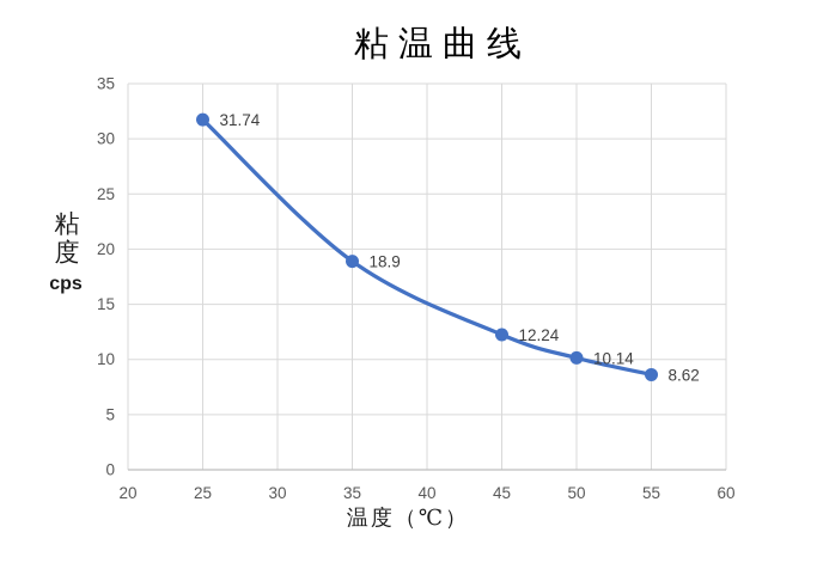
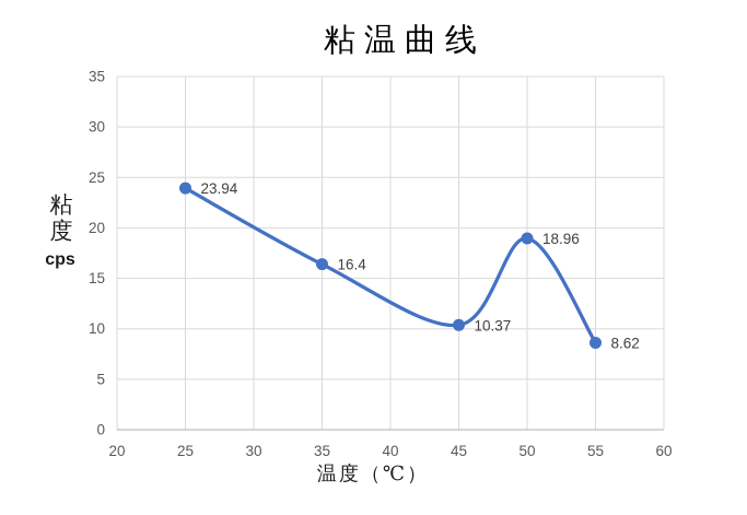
25: 31.74 -> 23.94
35: 18.9 -> 16.4
45: 12.24 -> 10.37
50: 10.14 -> 18.96
